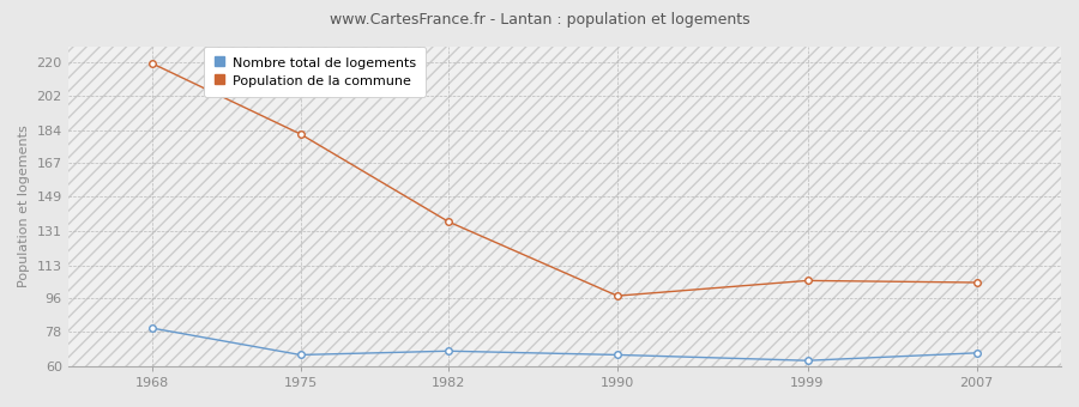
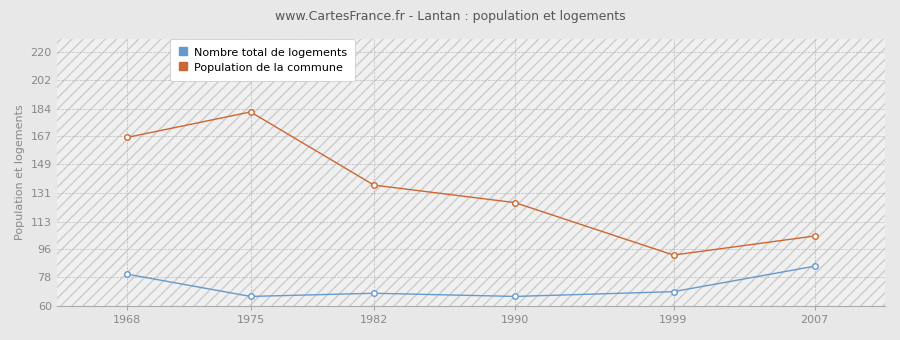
Population de la commune/1968: 219 -> 166
Population de la commune/1990: 97 -> 125
Nombre total de logements/1999: 63 -> 69
Population de la commune/1999: 105 -> 92
Nombre total de logements/2007: 67 -> 85
